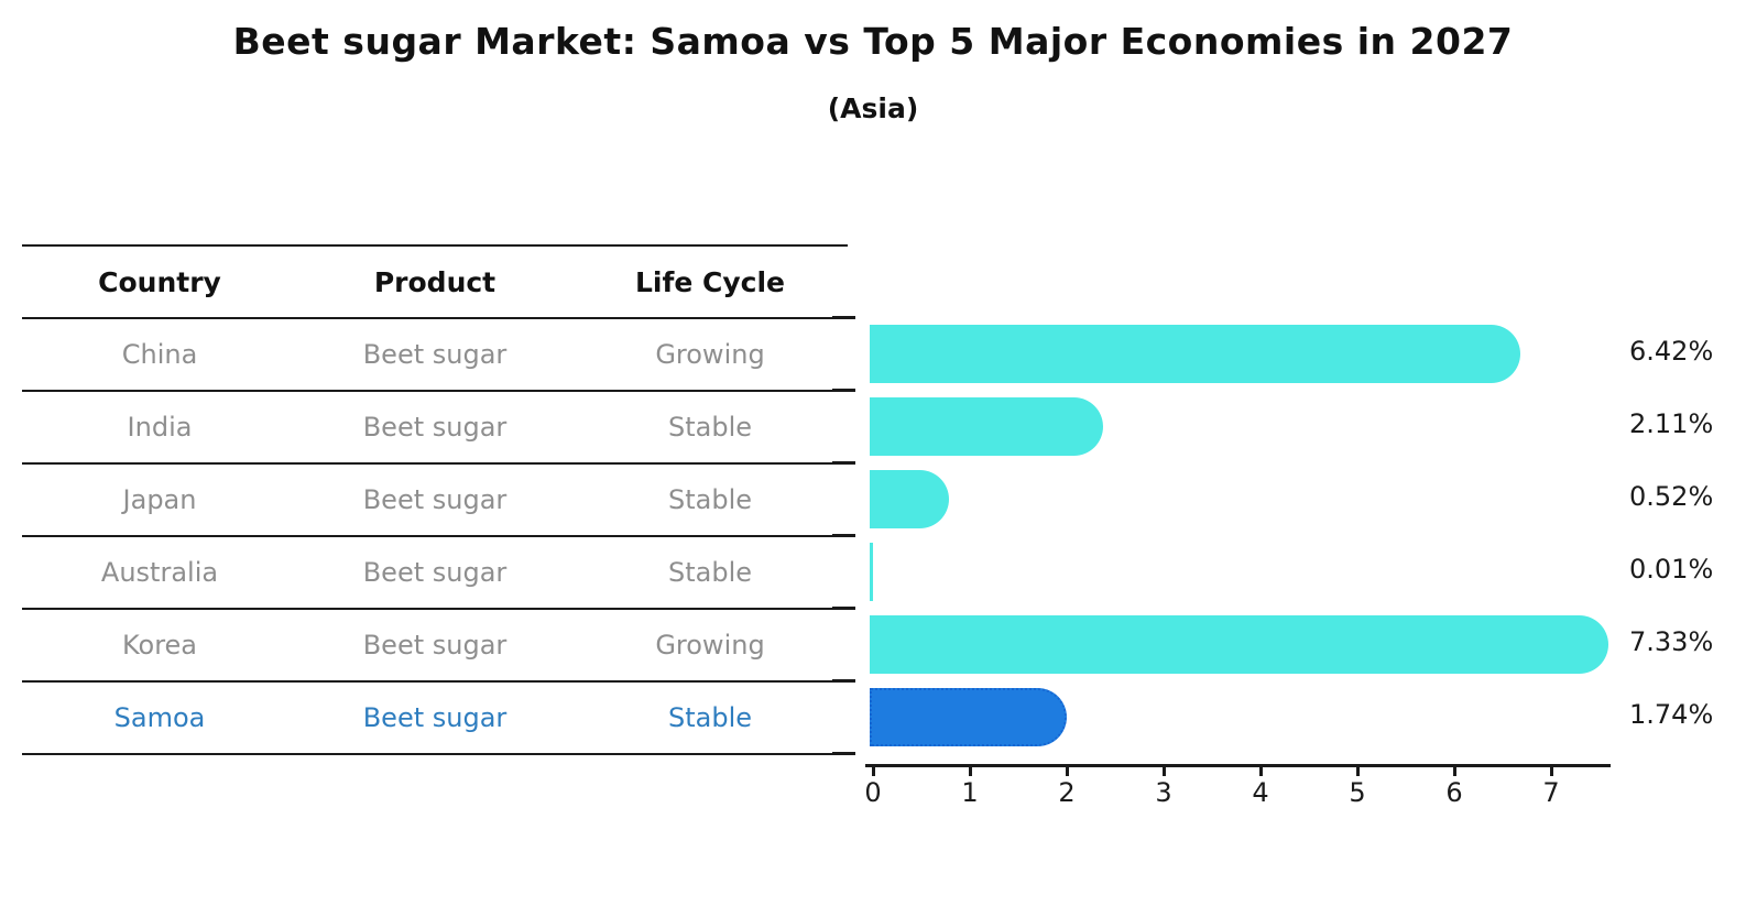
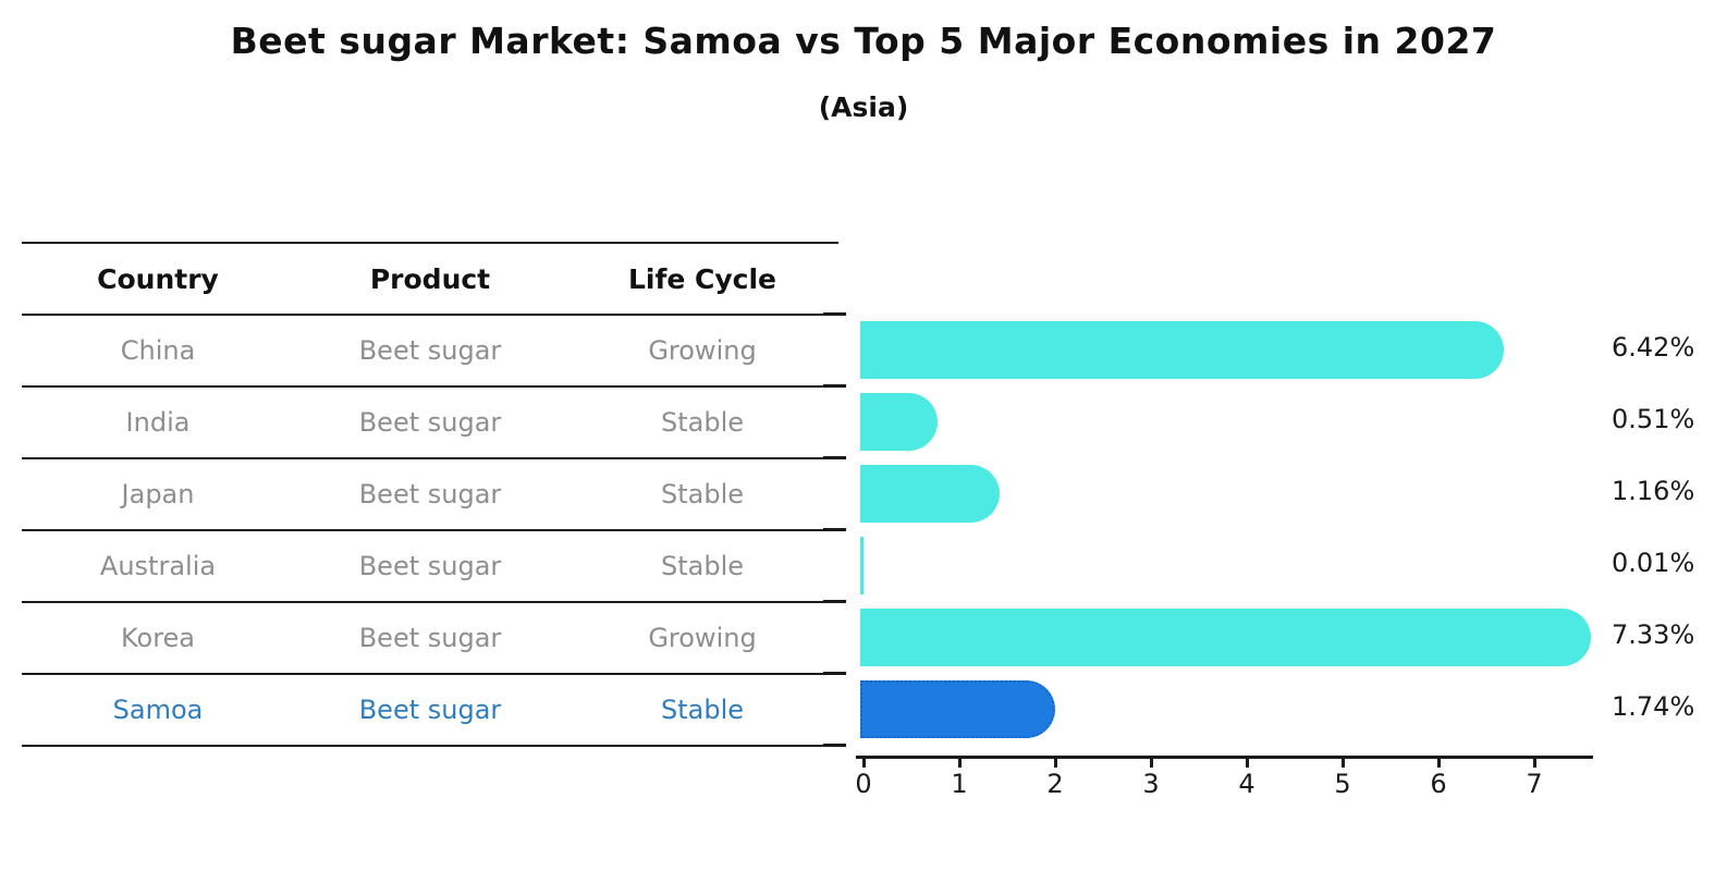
India: 2.11% -> 0.51%
Japan: 0.52% -> 1.16%
